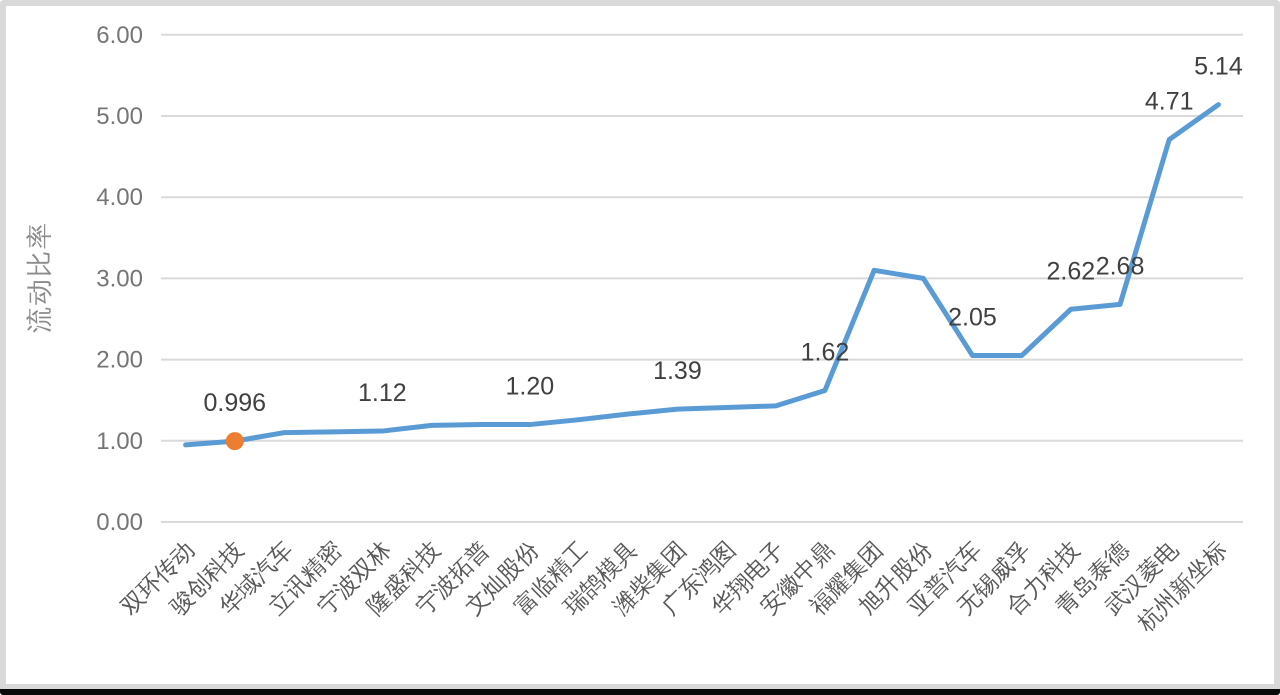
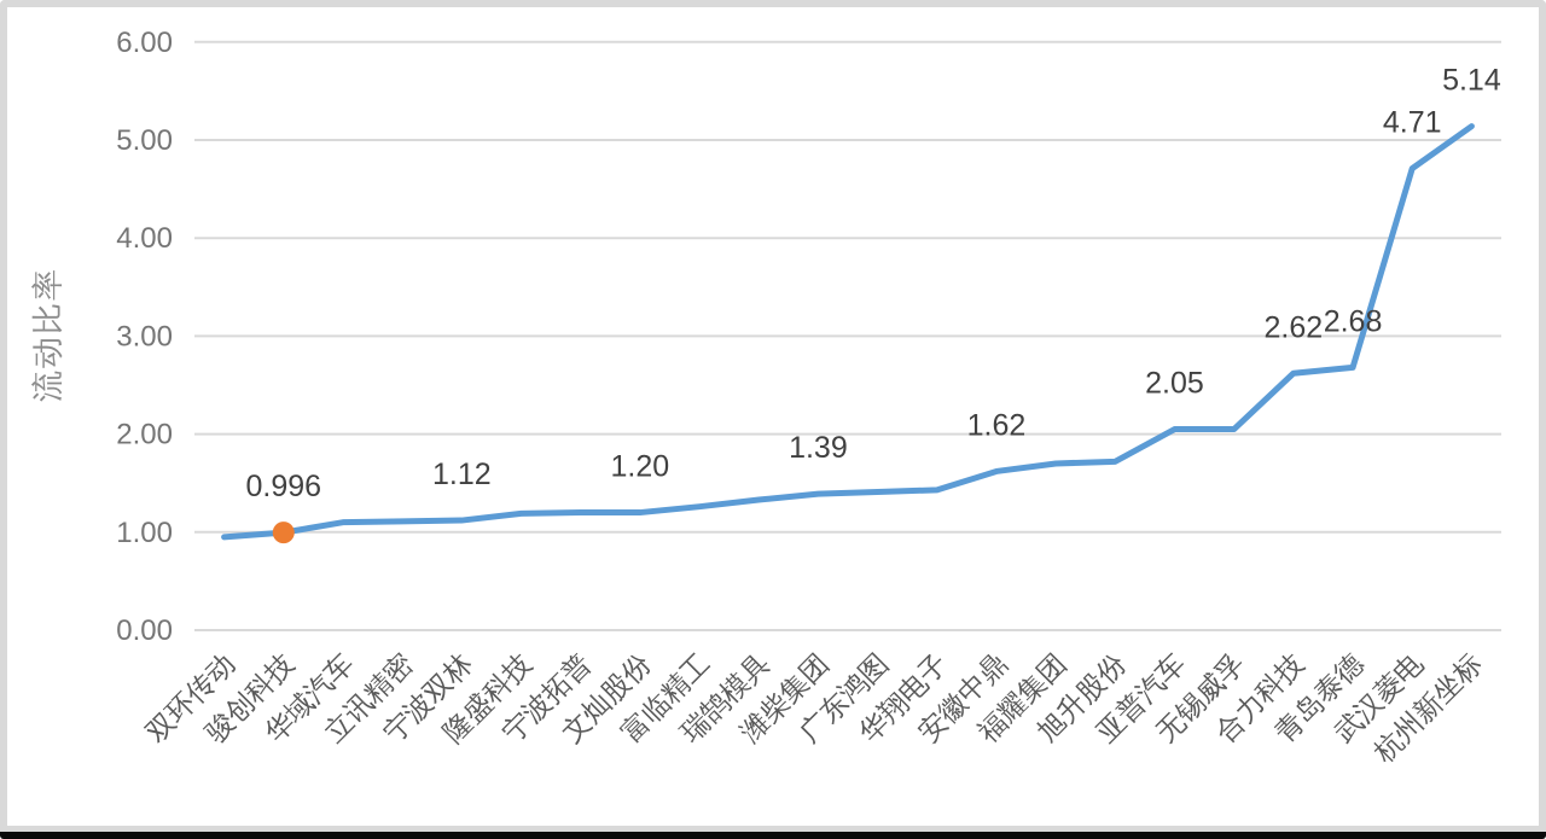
福耀集团: 3.1 -> 1.7
旭升股份: 3.0 -> 1.7
